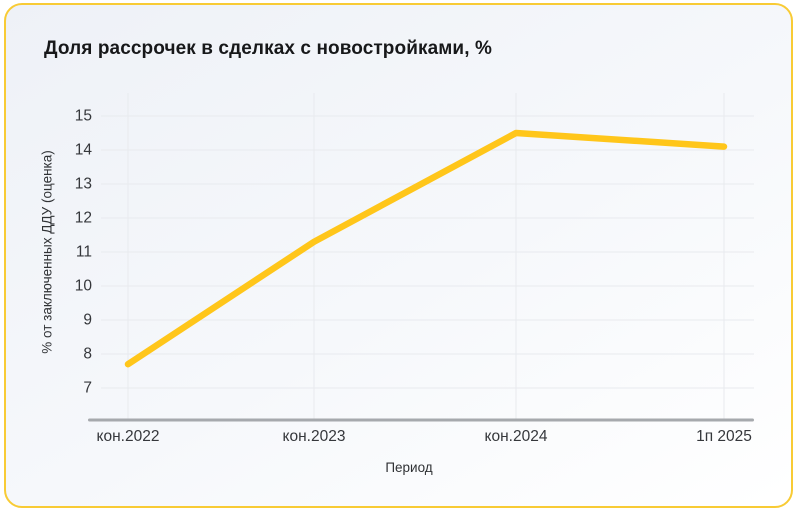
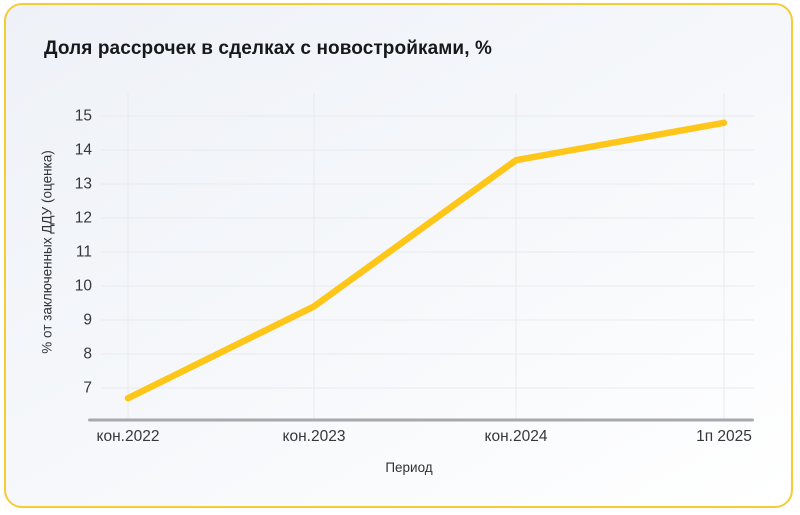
кон.2022: 7.7 -> 6.7
кон.2023: 11.3 -> 9.4
кон.2024: 14.5 -> 13.7
1п 2025: 14.1 -> 14.8
